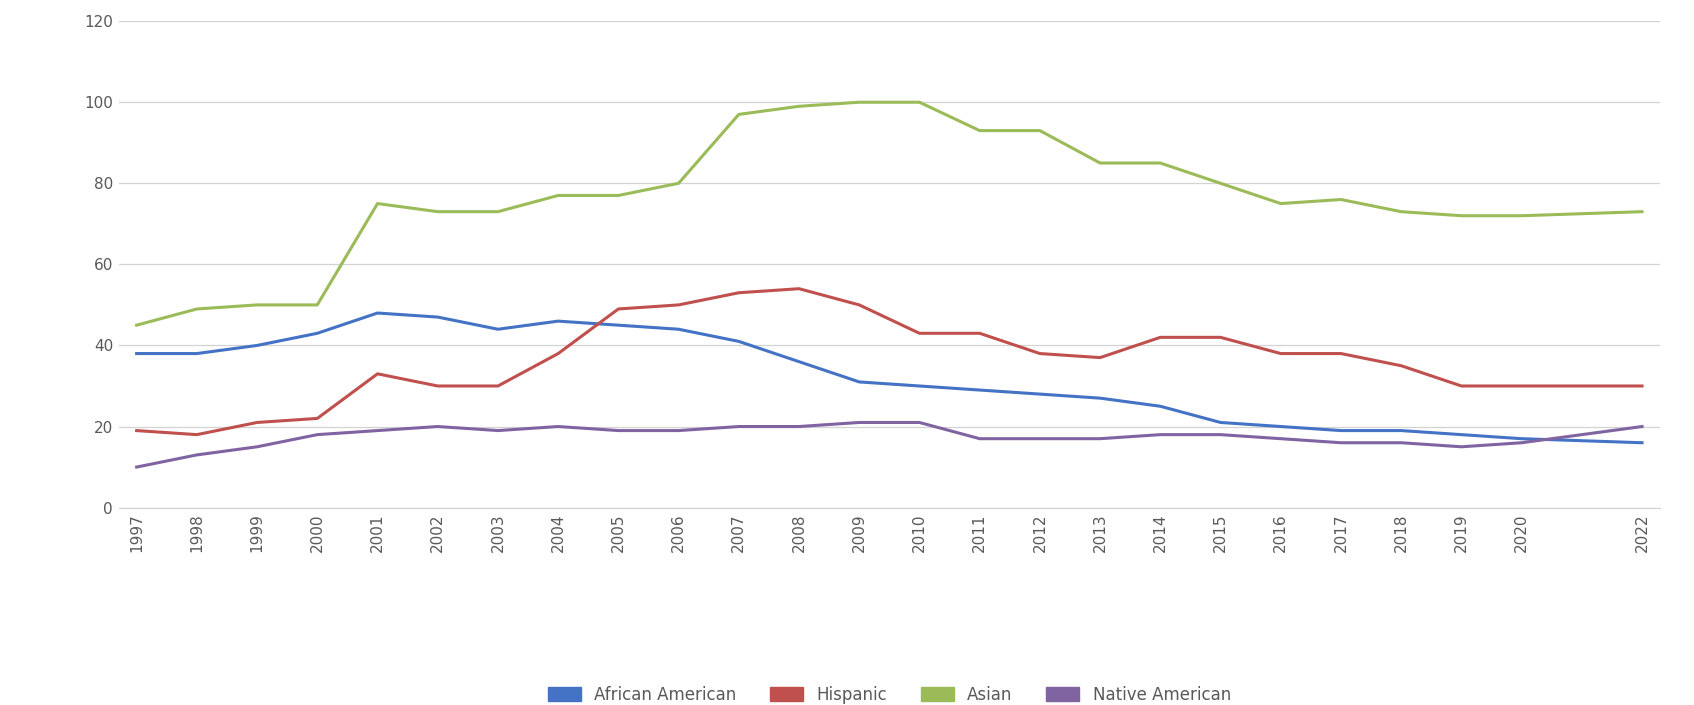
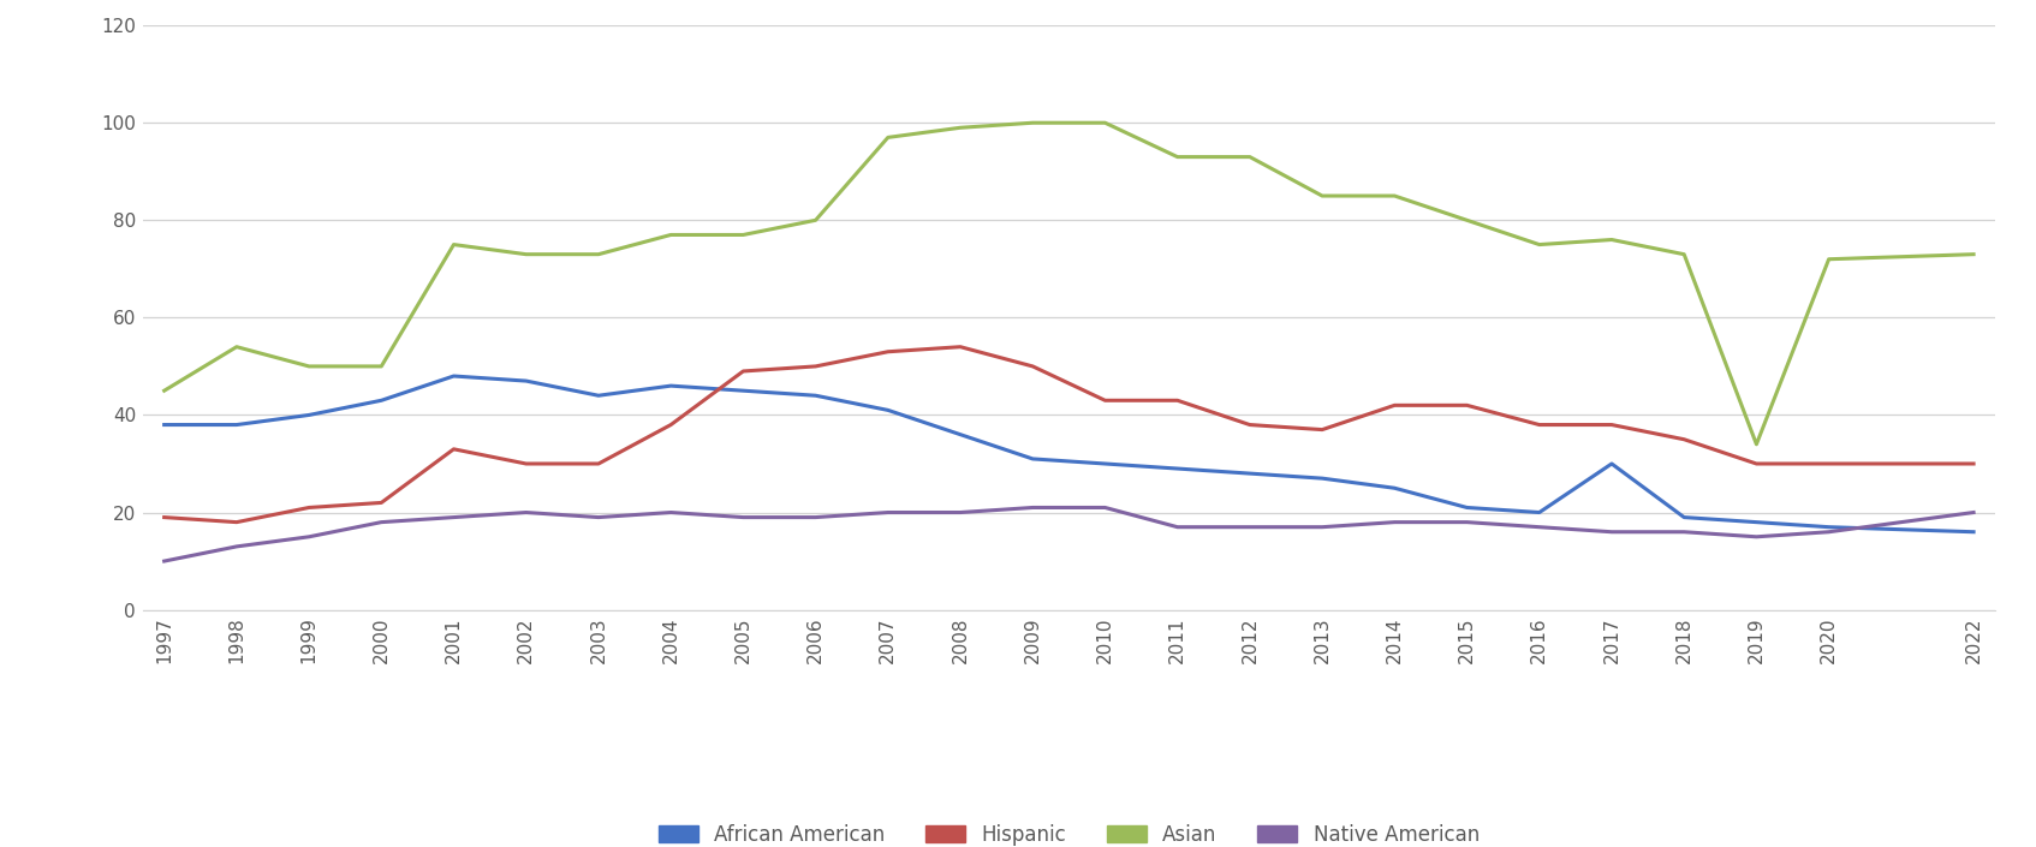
Asian/1998: 49 -> 54
African American/2017: 19 -> 30
Asian/2019: 72 -> 34
